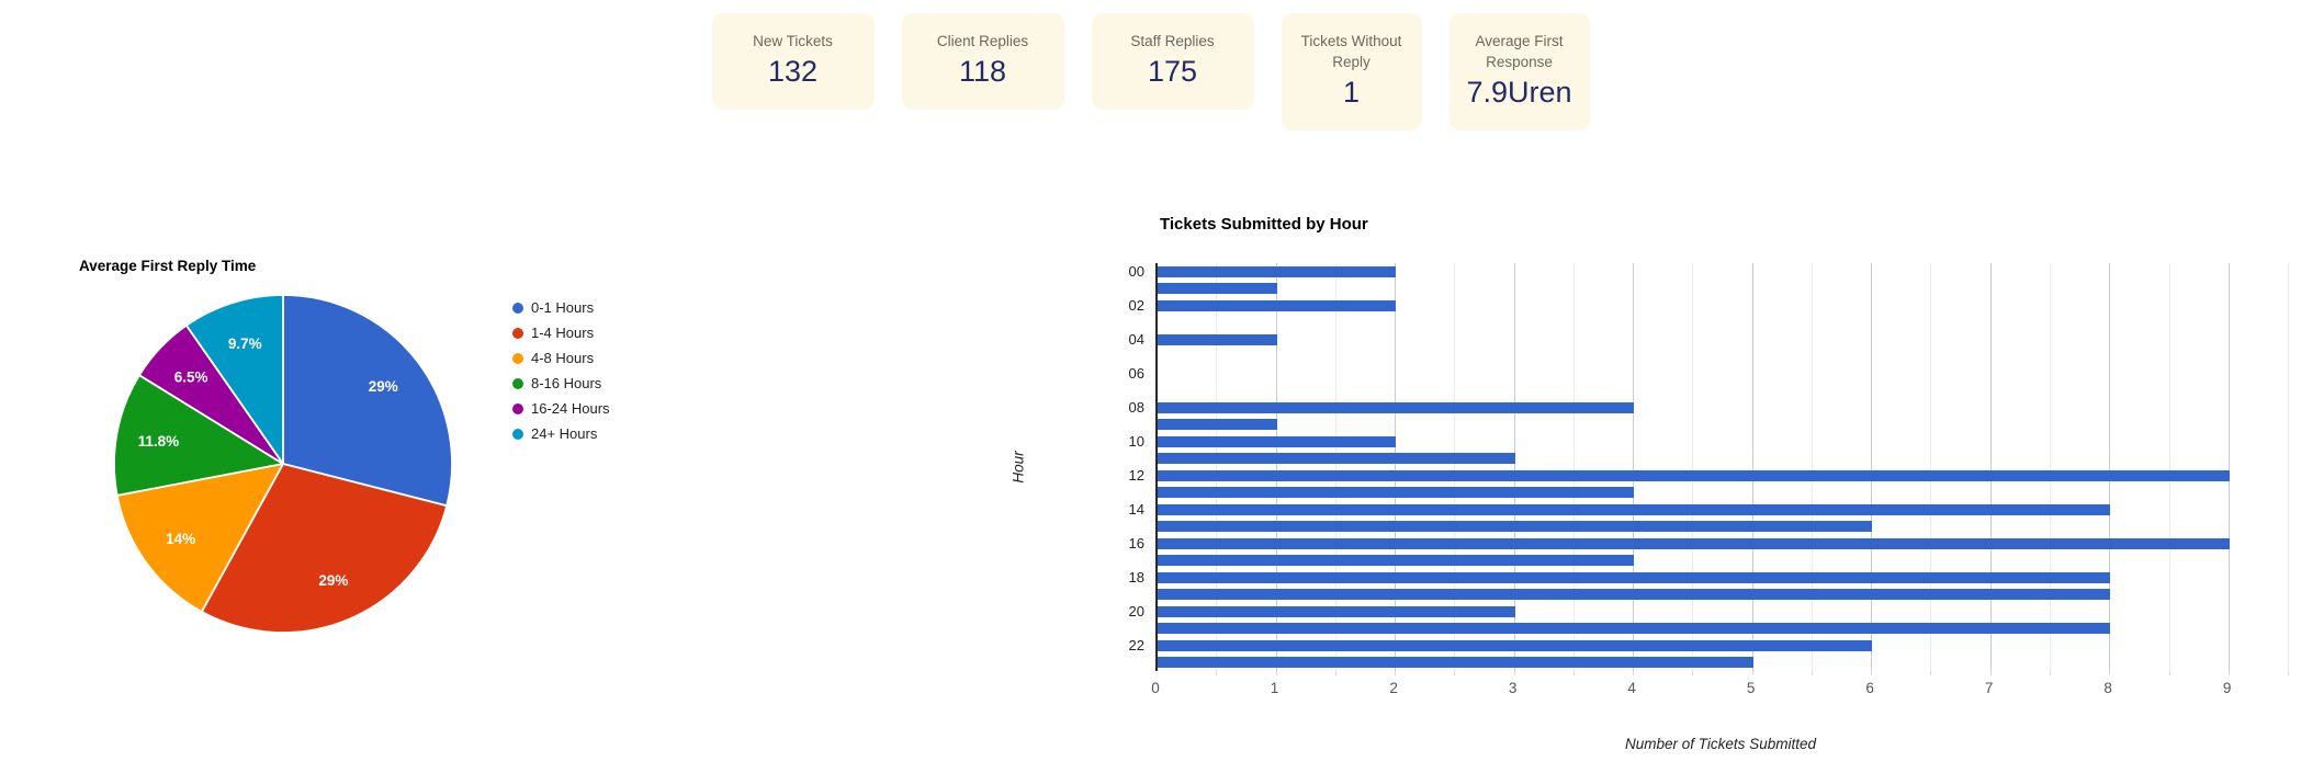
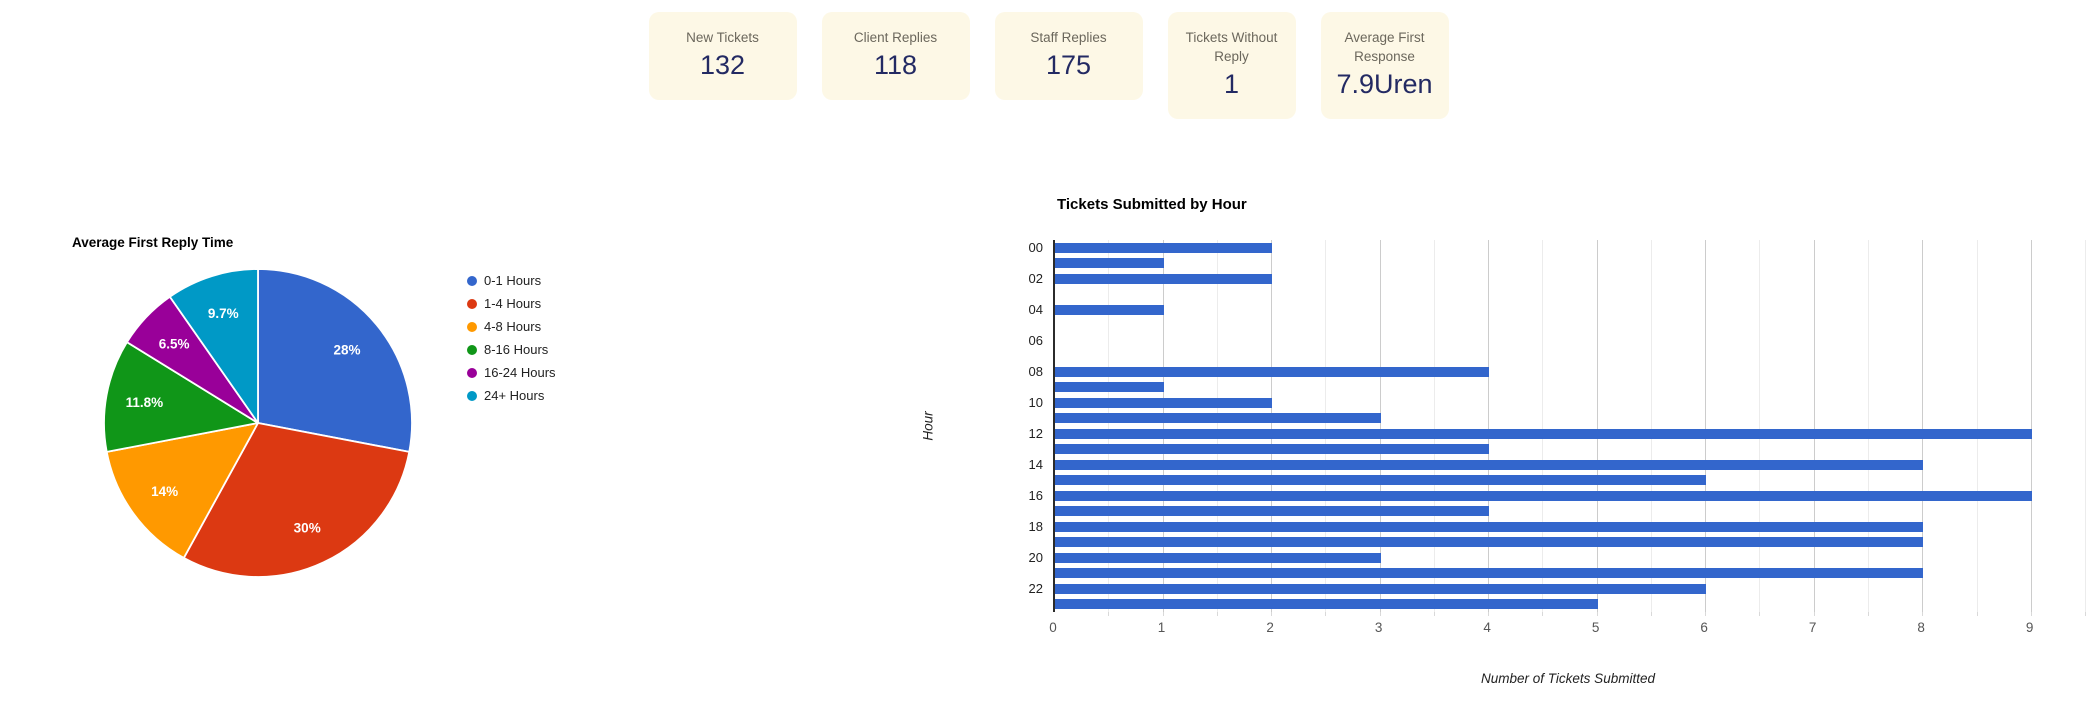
Average First Reply Time/0-1 Hours: 29% -> 28%
Average First Reply Time/1-4 Hours: 29% -> 30%
